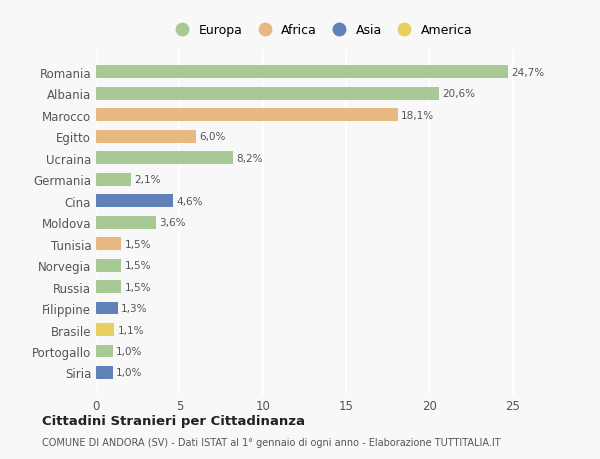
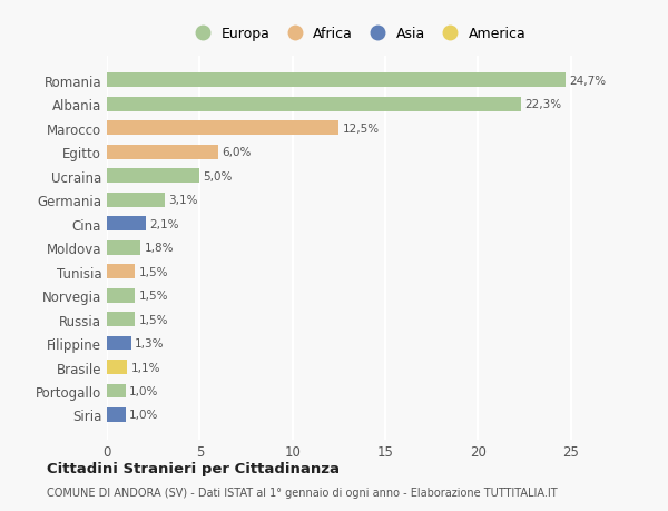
Albania: 20,6% -> 22,3%
Marocco: 18,1% -> 12,5%
Ucraina: 8,2% -> 5,0%
Germania: 2,1% -> 3,1%
Cina: 4,6% -> 2,1%
Moldova: 3,6% -> 1,8%
